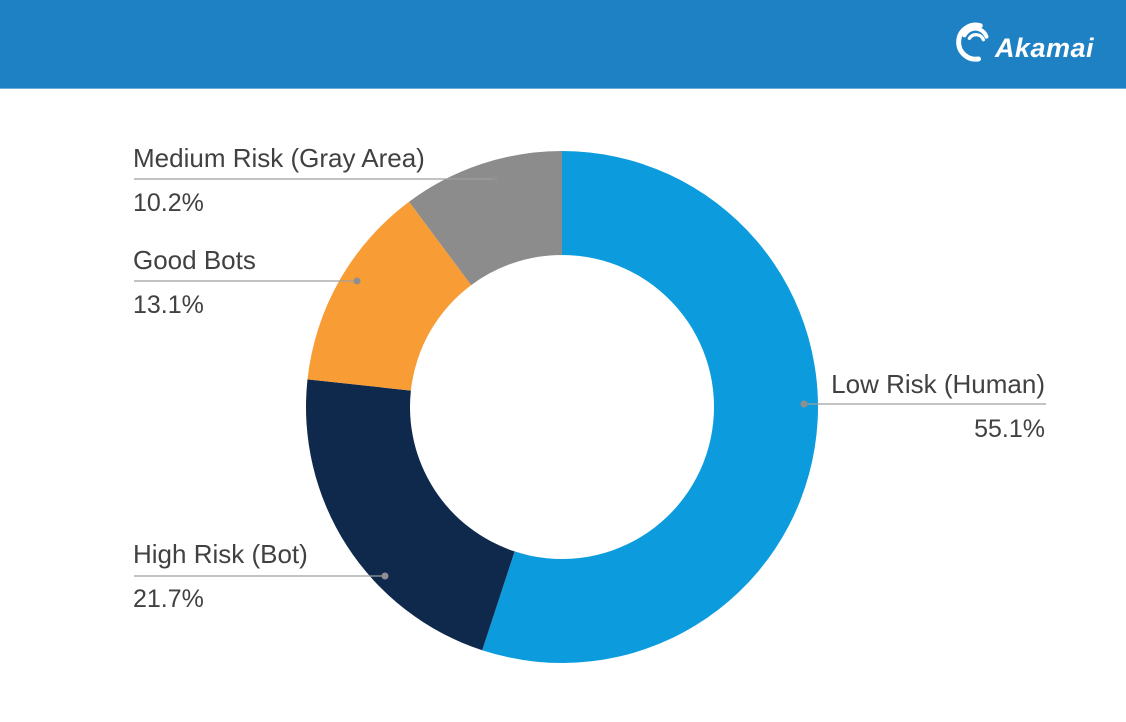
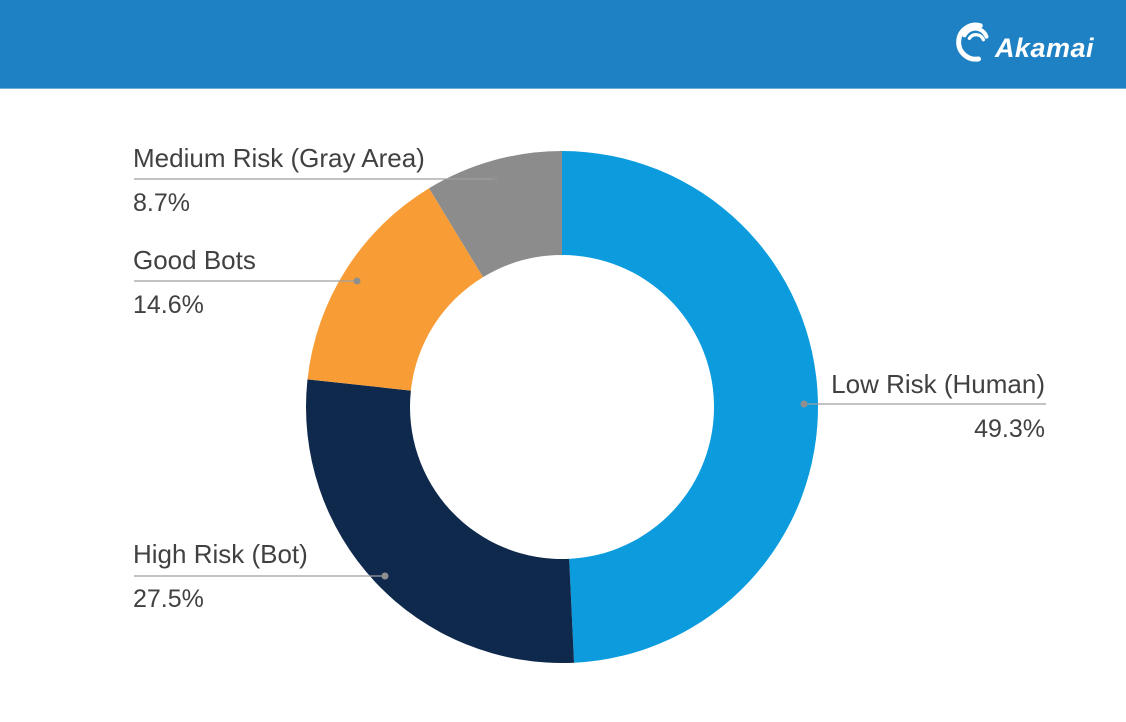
Low Risk (Human): 55.1% -> 49.3%
High Risk (Bot): 21.7% -> 27.5%
Good Bots: 13.1% -> 14.6%
Medium Risk (Gray Area): 10.2% -> 8.7%
